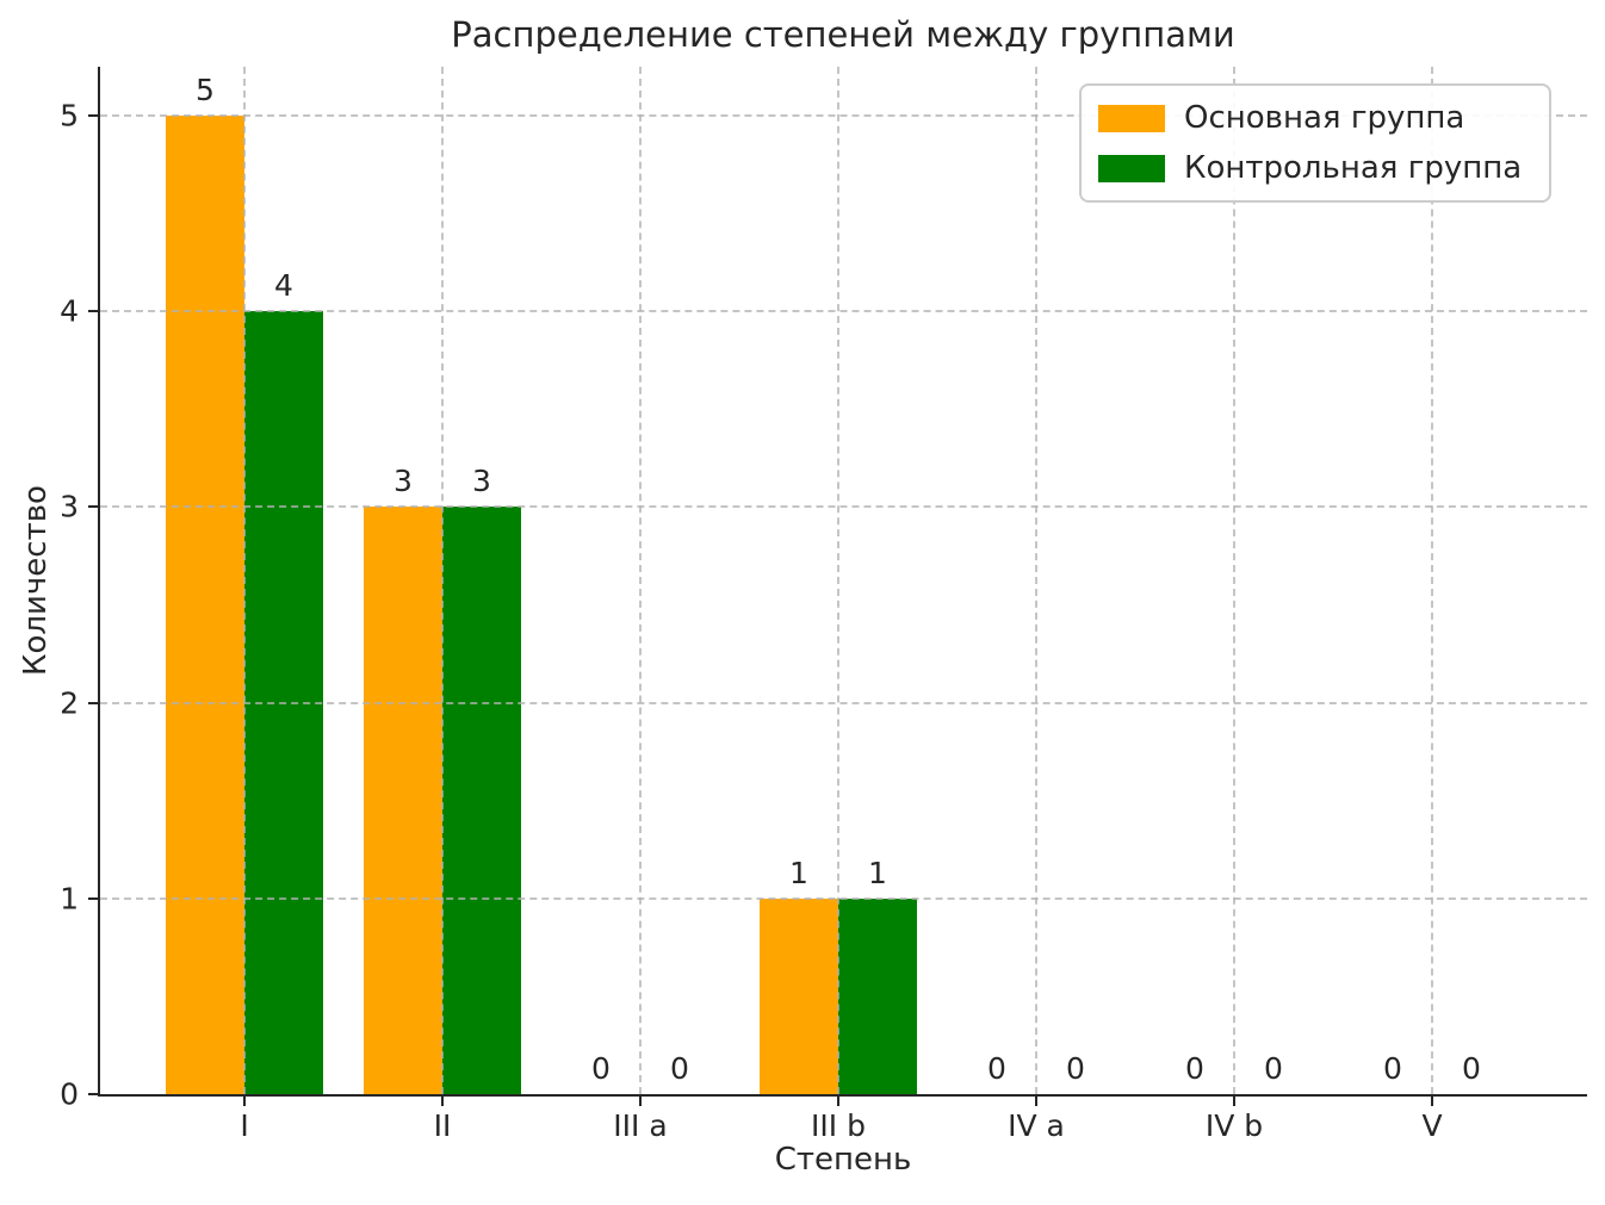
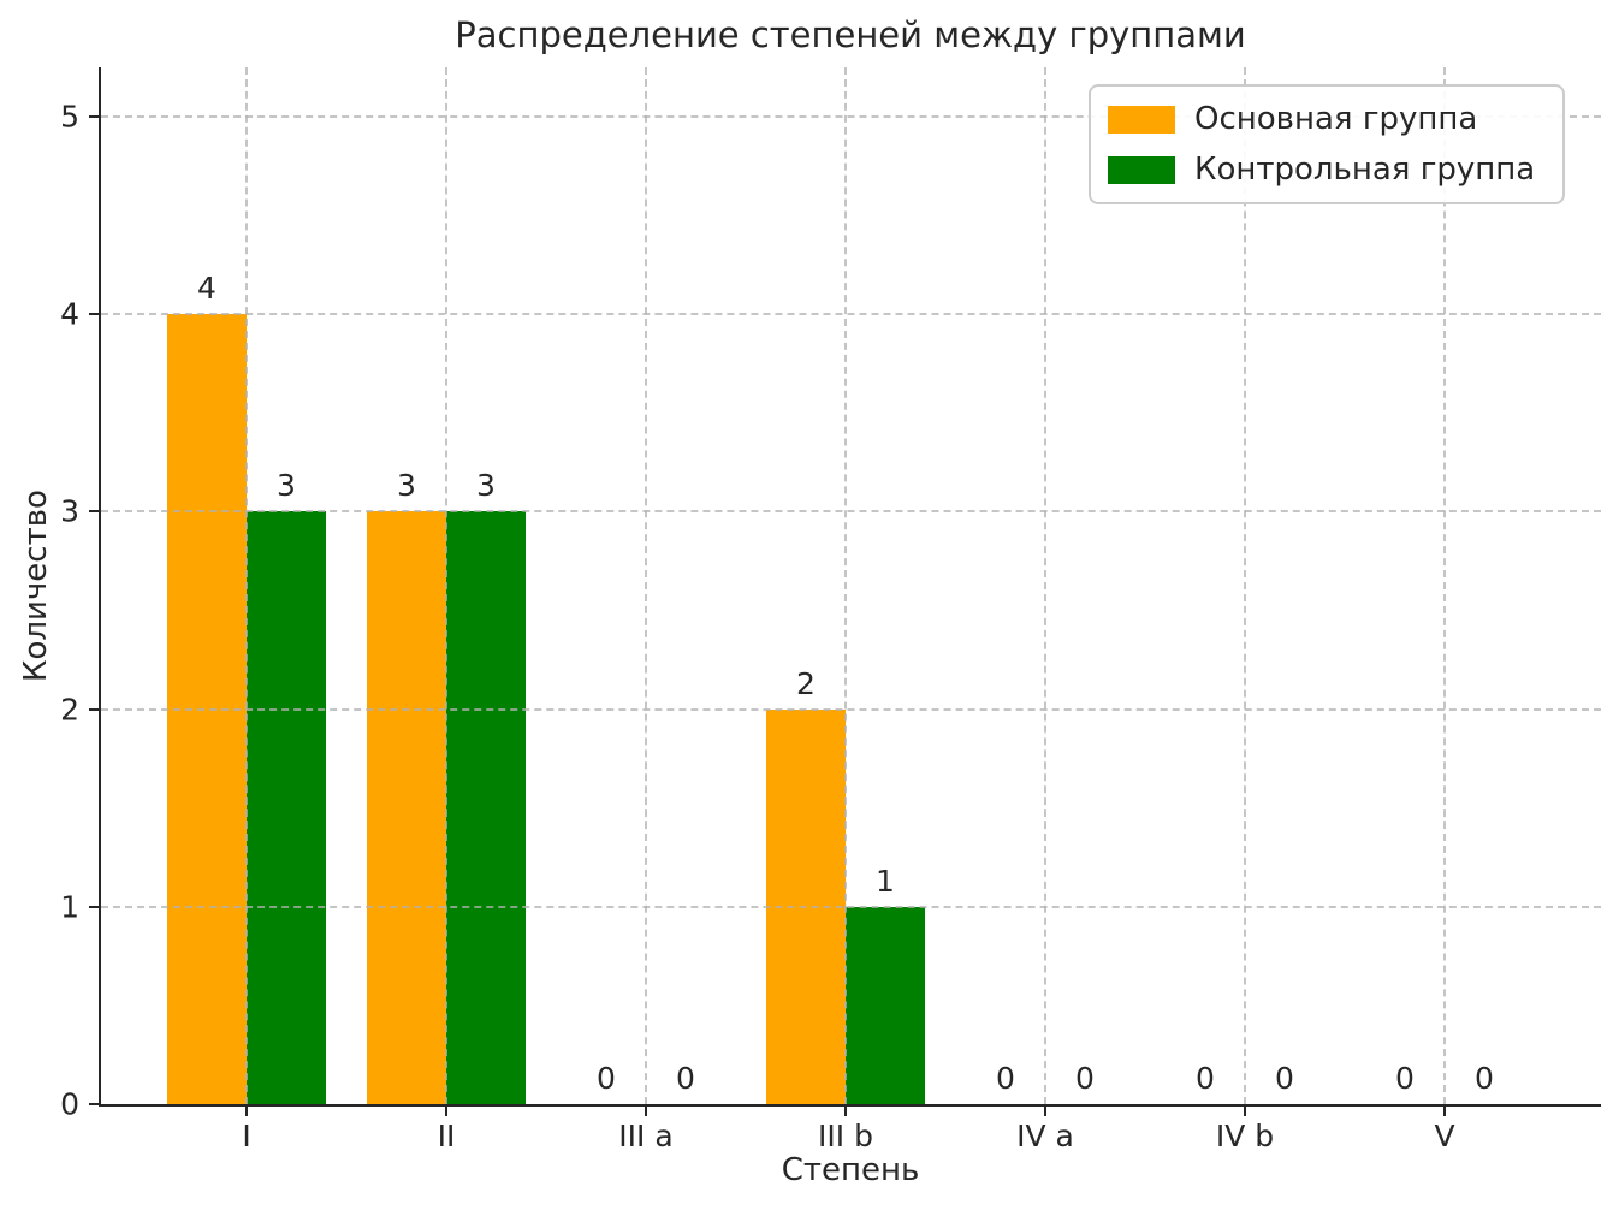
Основная группа/I: 5 -> 4
Контрольная группа/I: 4 -> 3
Основная группа/III b: 1 -> 2
